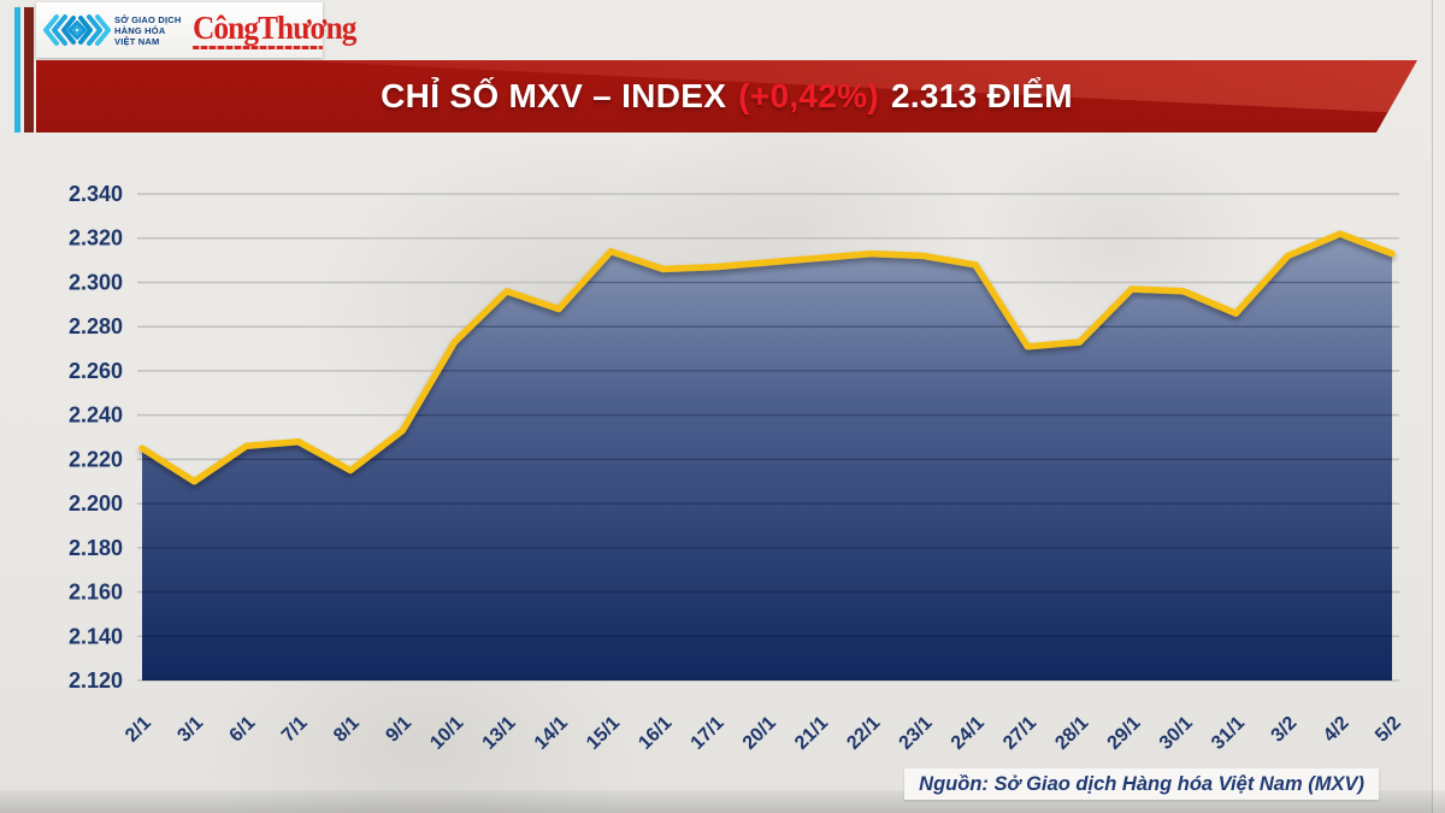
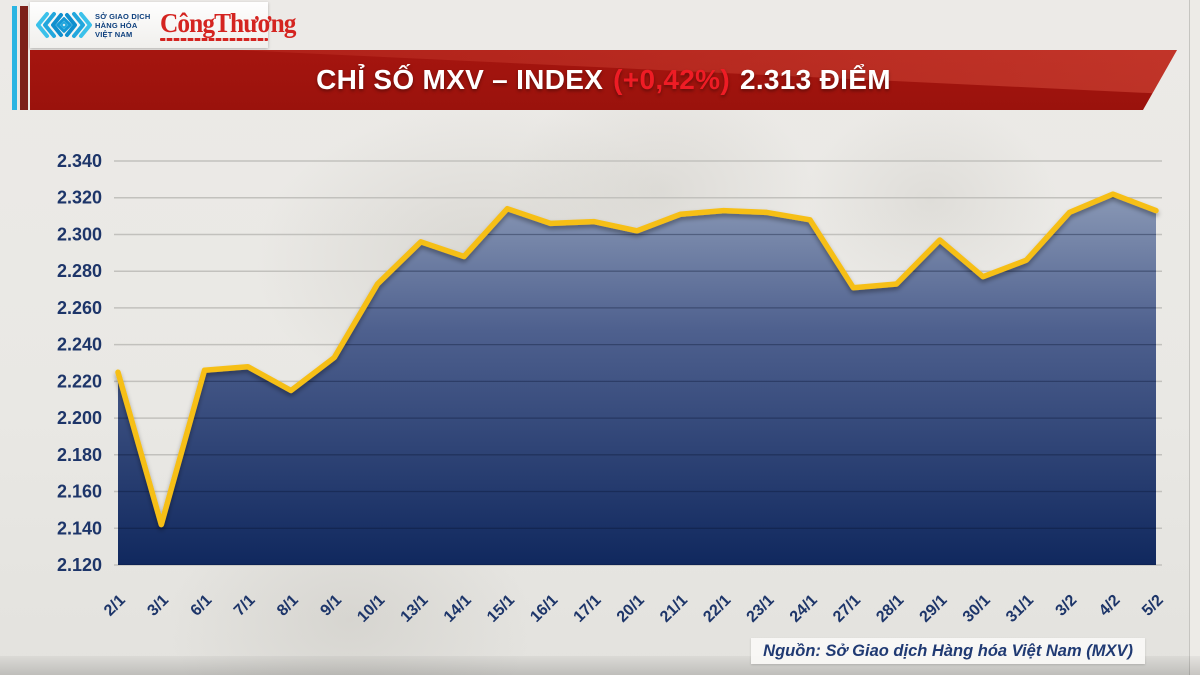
3/1: 2.210 -> 2.142
20/1: 2.309 -> 2.302
30/1: 2.296 -> 2.277
